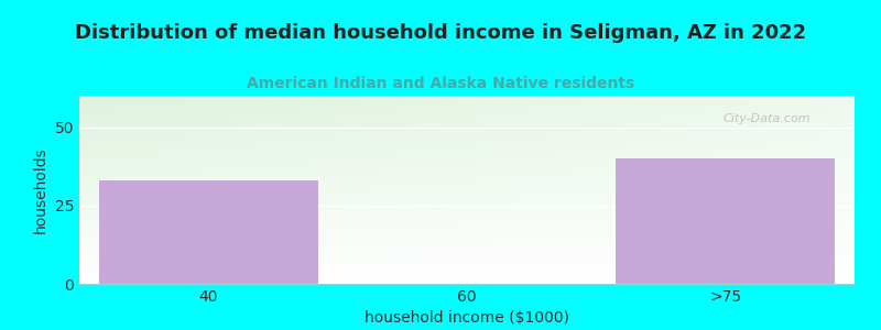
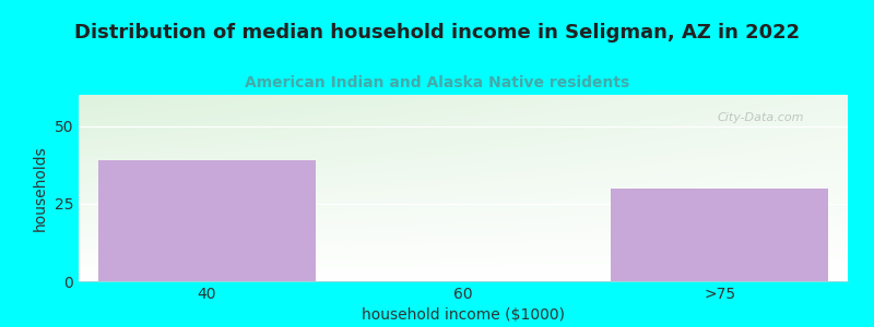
40: 33 -> 39
>75: 40 -> 30
